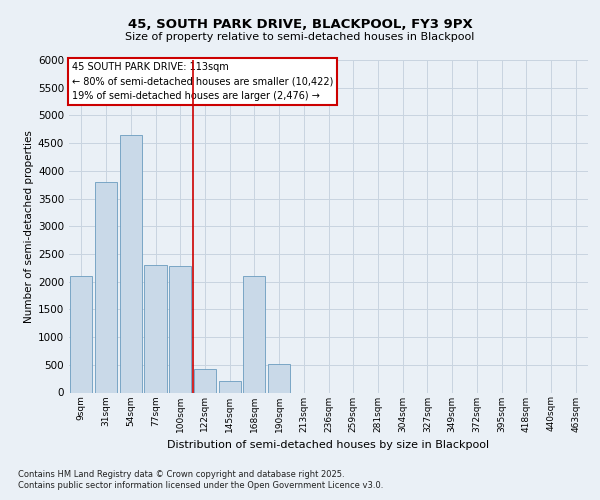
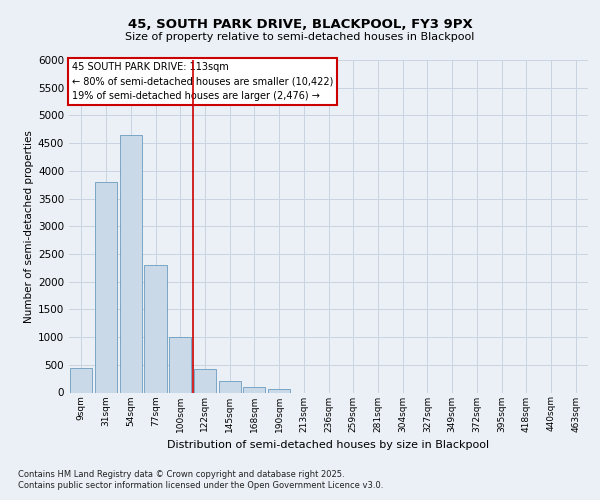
9sqm: 2100 -> 440
100sqm: 2280 -> 1000
168sqm: 2100 -> 100
190sqm: 520 -> 70
